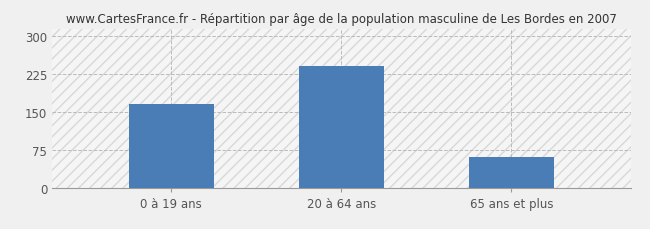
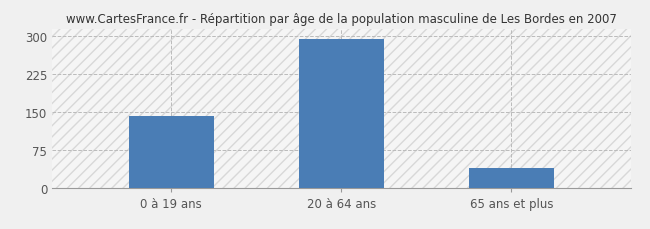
0 à 19 ans: 166 -> 142
20 à 64 ans: 242 -> 295
65 ans et plus: 60 -> 38
